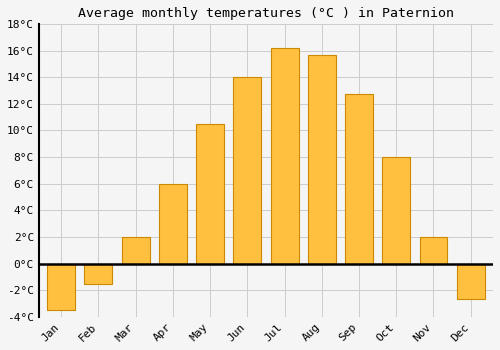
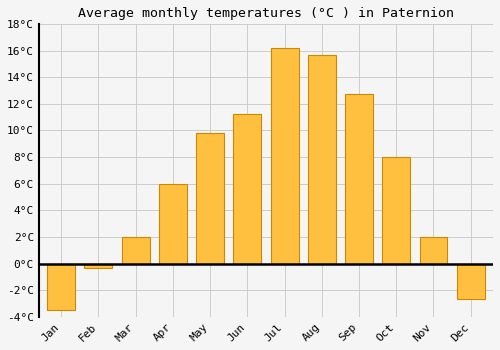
Feb: -1.5°C -> -0.3°C
May: 10.5°C -> 9.8°C
Jun: 14.0°C -> 11.2°C
